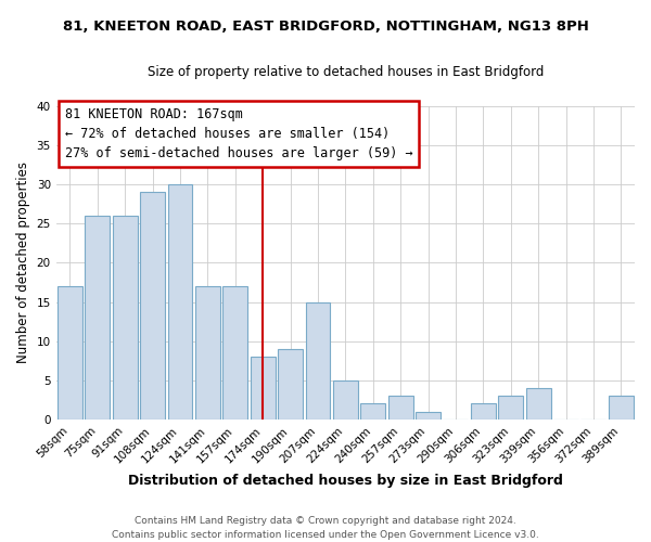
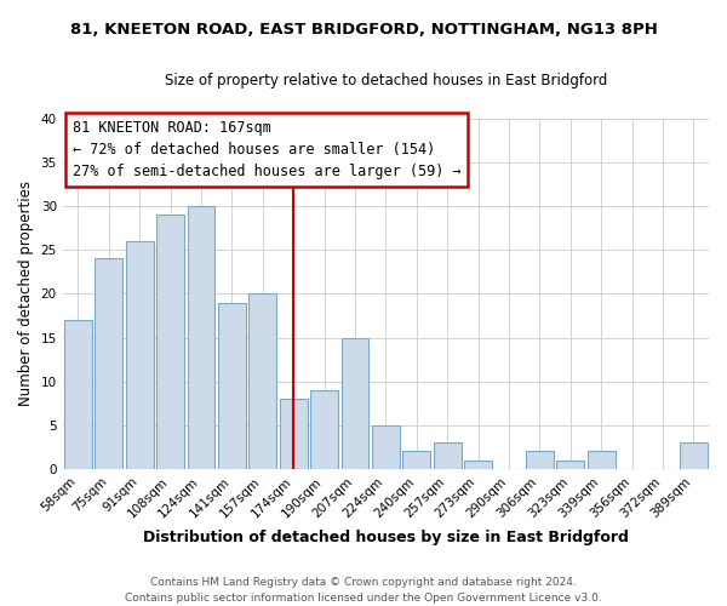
75sqm: 26 -> 24
141sqm: 17 -> 19
157sqm: 17 -> 20
323sqm: 3 -> 1
339sqm: 4 -> 2
